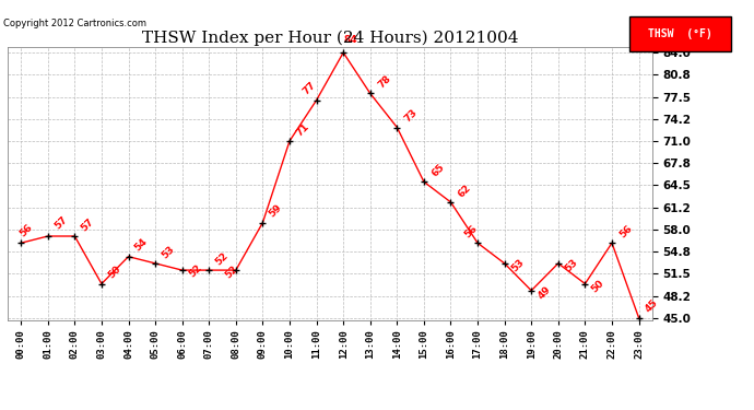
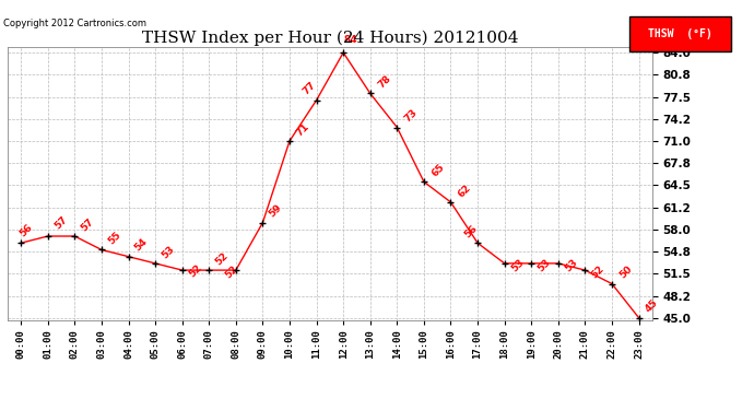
03:00: 50 -> 55
19:00: 49 -> 53
21:00: 50 -> 52
22:00: 56 -> 50
